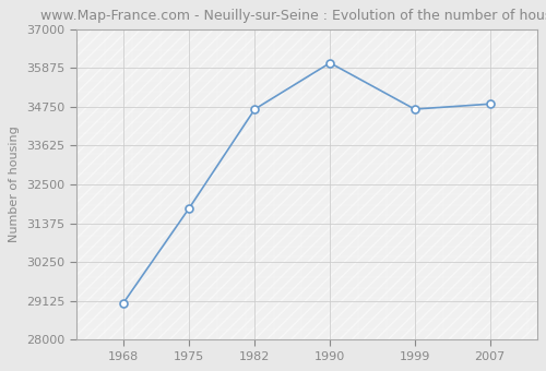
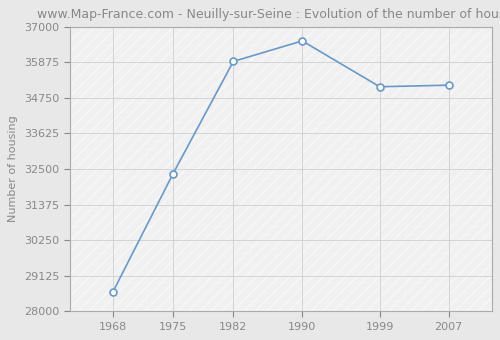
1968: 29050 -> 28600
1975: 31800 -> 32350
1982: 34680 -> 35900
1990: 36020 -> 36550
1999: 34680 -> 35100
2007: 34830 -> 35150
